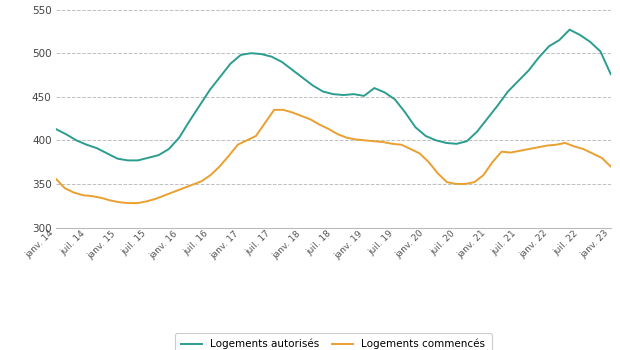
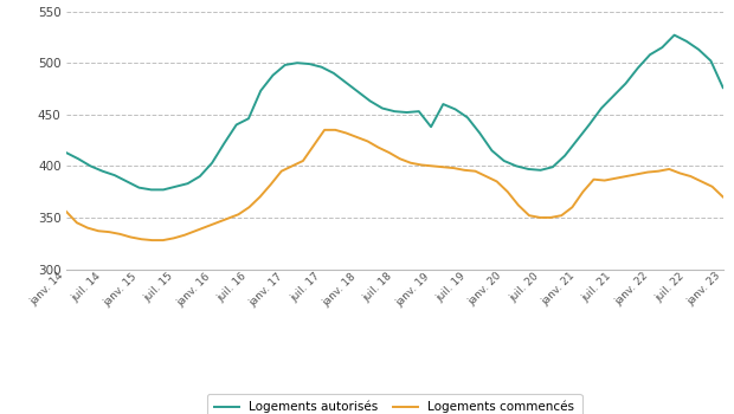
Logements autorisés/juil. 16: 458 -> 446
Logements autorisés/janv. 19: 451 -> 438
